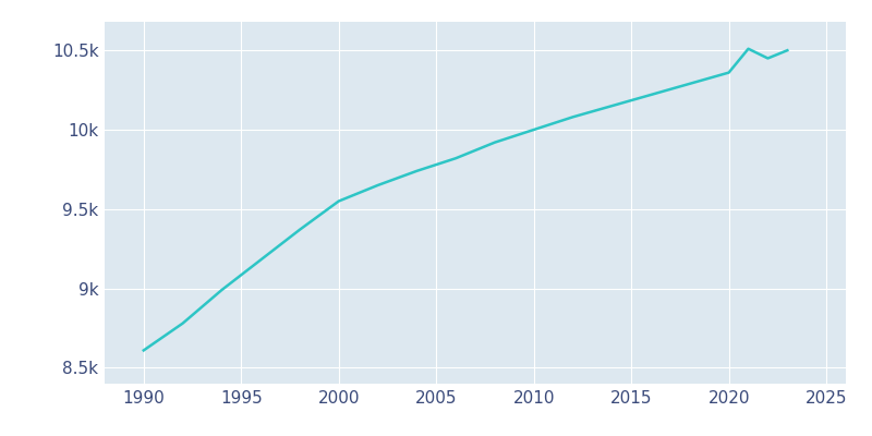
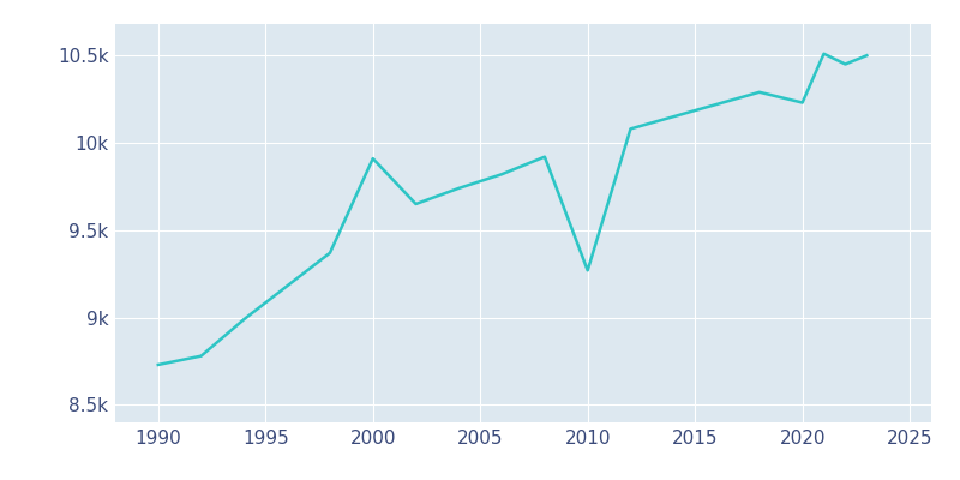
1990: 8.61k -> 8.73k
2000: 9.55k -> 9.91k
2010: 10.00k -> 9.27k
2020: 10.36k -> 10.23k
